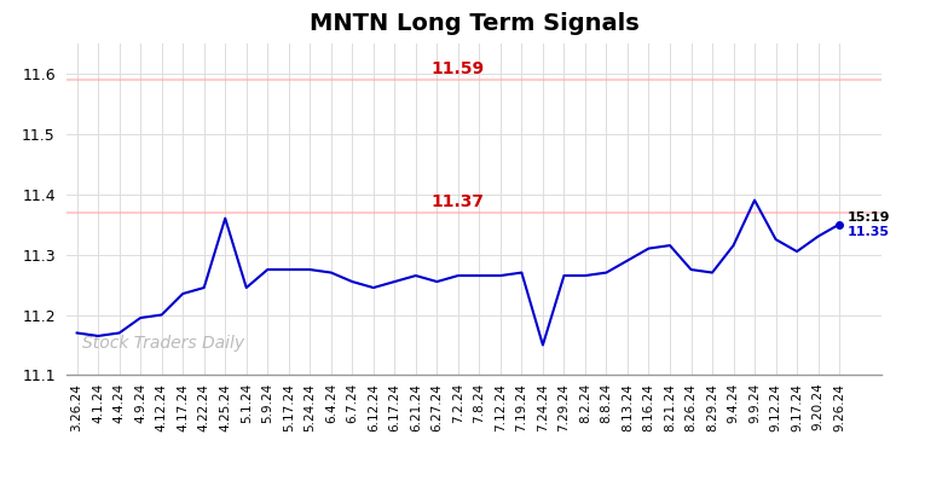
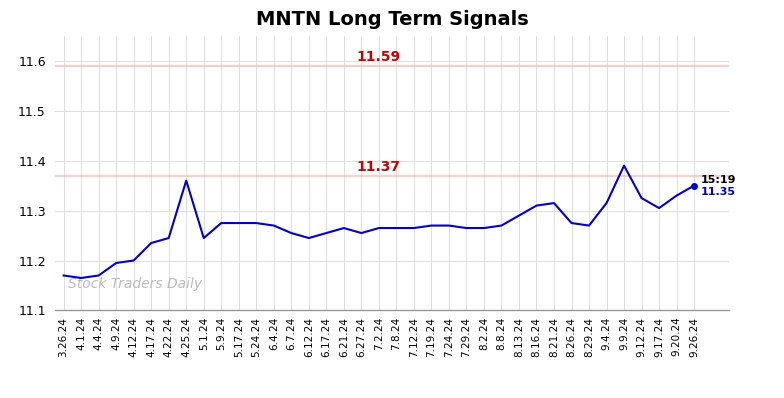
7.24.24: 11.150 -> 11.270
